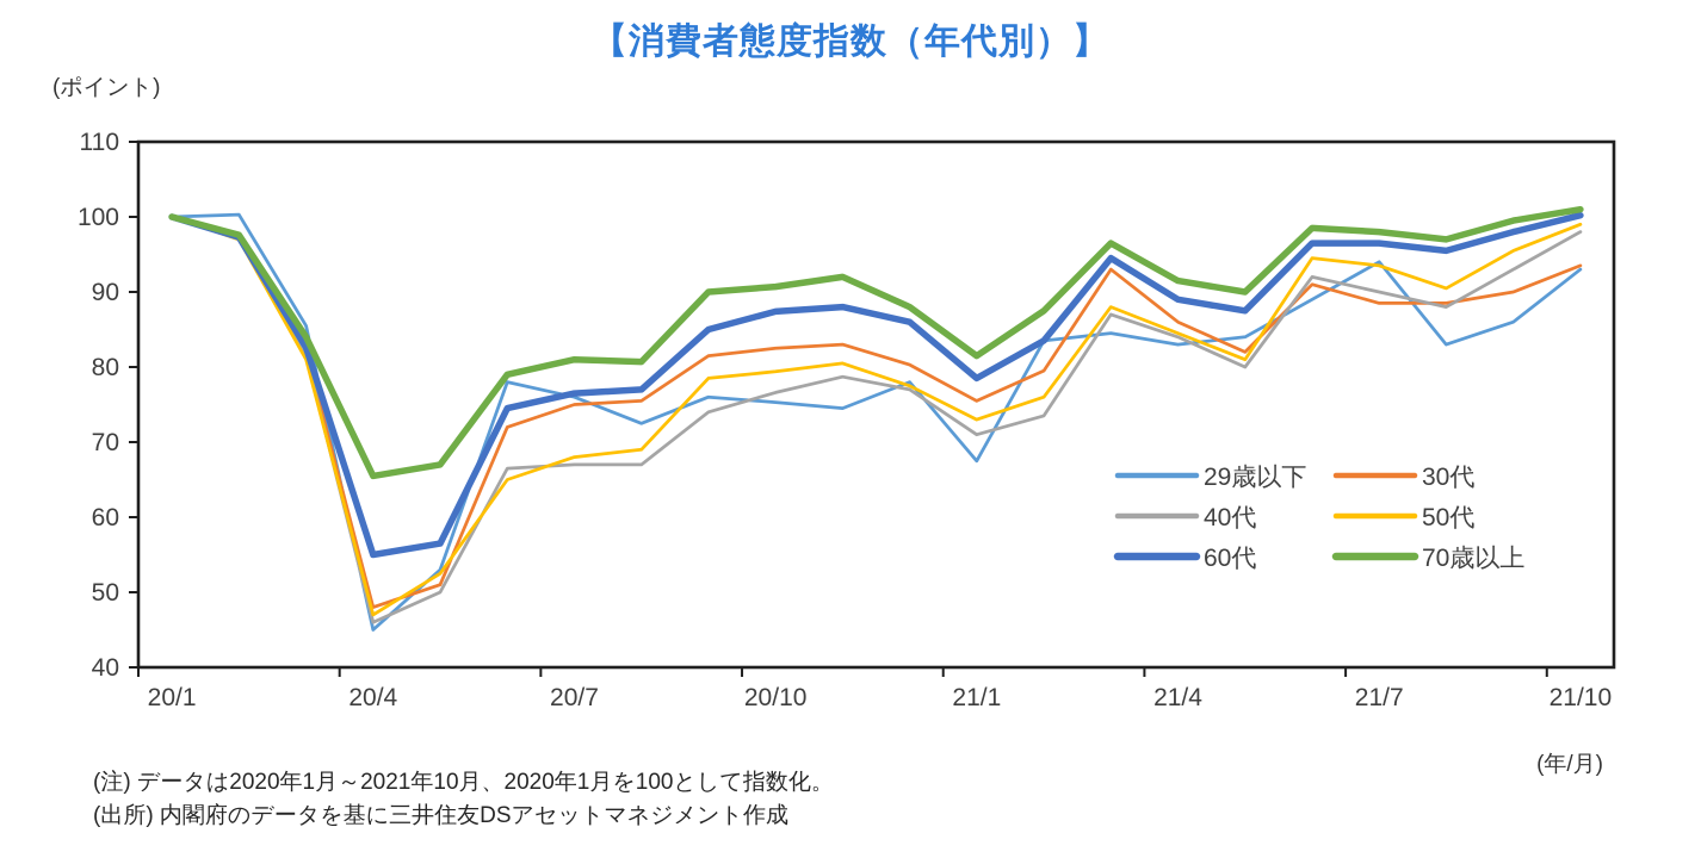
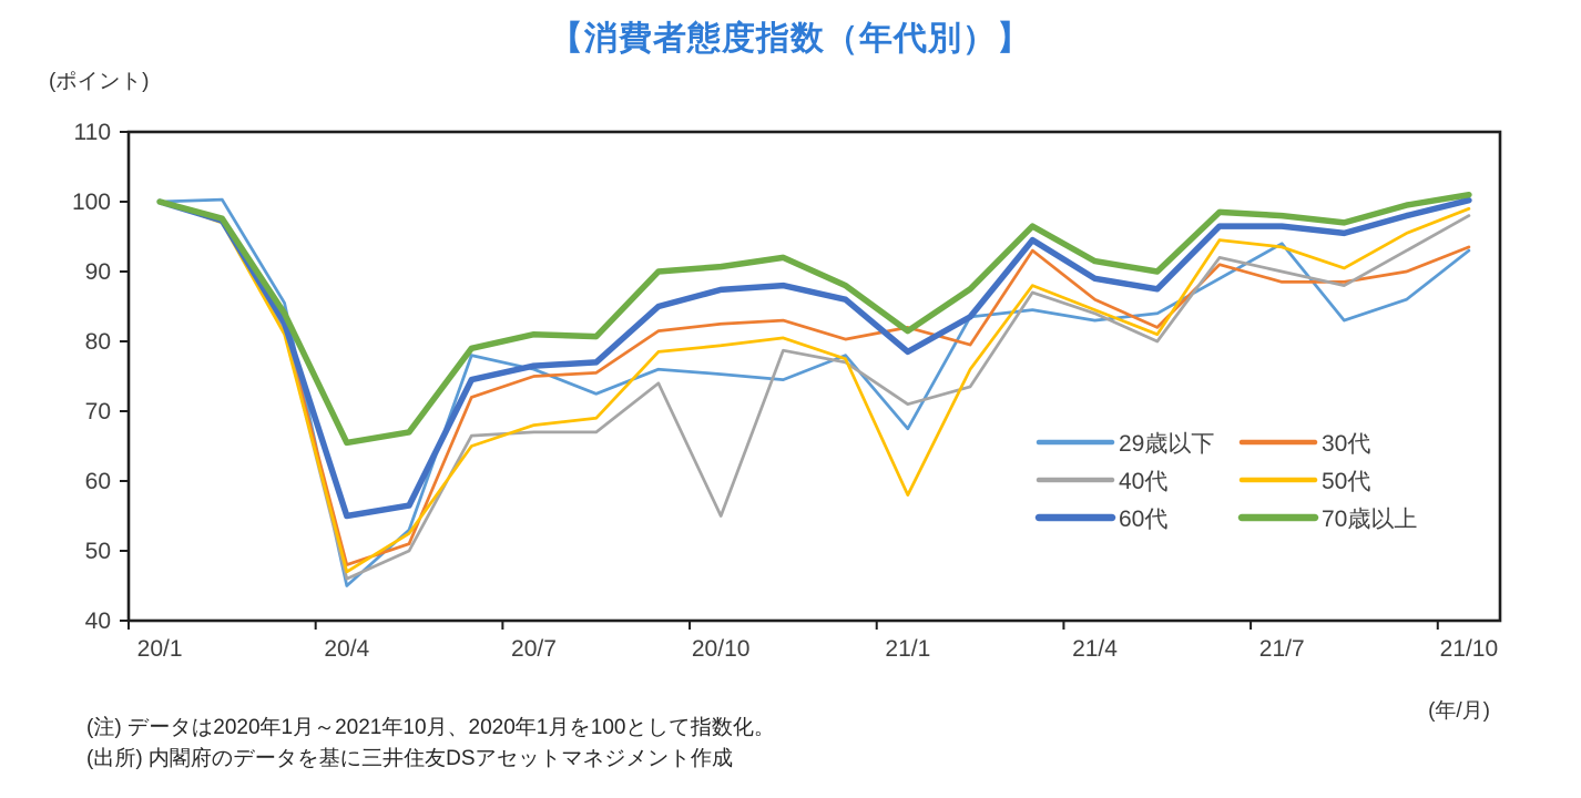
40代/20/10: 77 -> 55
30代/21/1: 76 -> 82
50代/21/1: 73 -> 58
